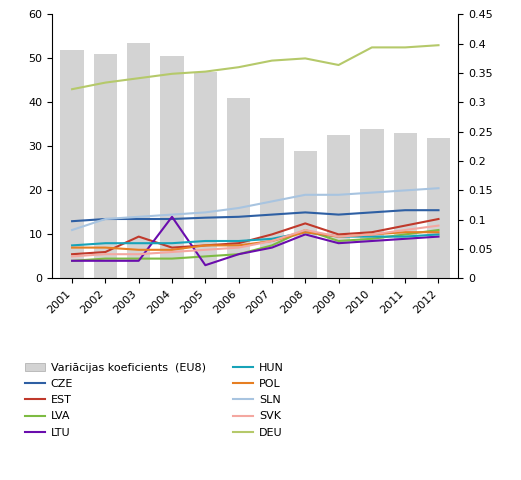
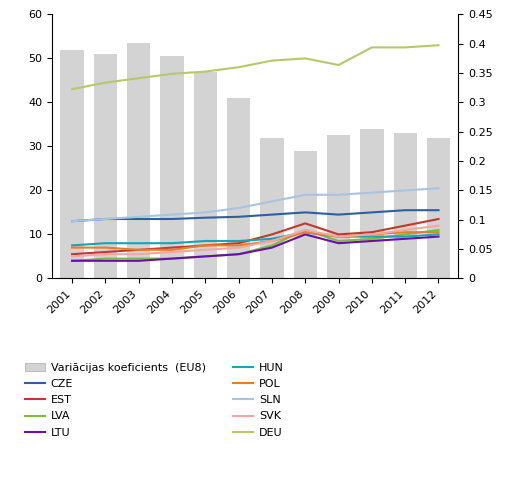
SLN/2001: 11.0 -> 13.0
EST/2003: 9.5 -> 6.5
LTU/2004: 14.0 -> 4.5
LTU/2005: 3.0 -> 5.0
